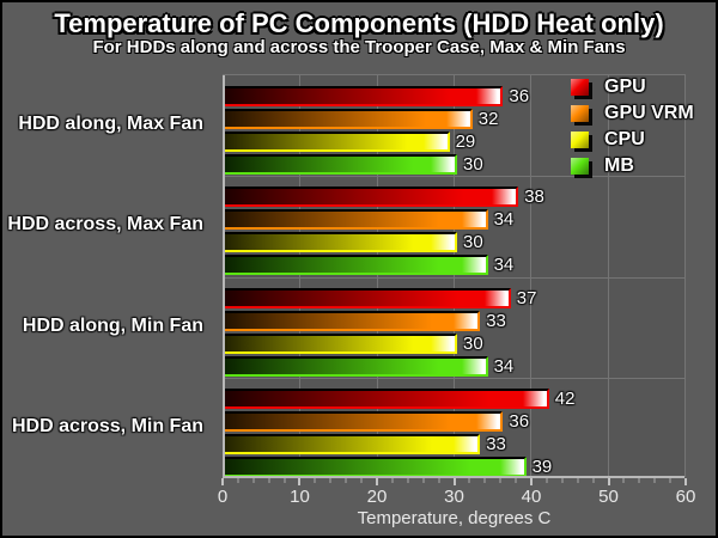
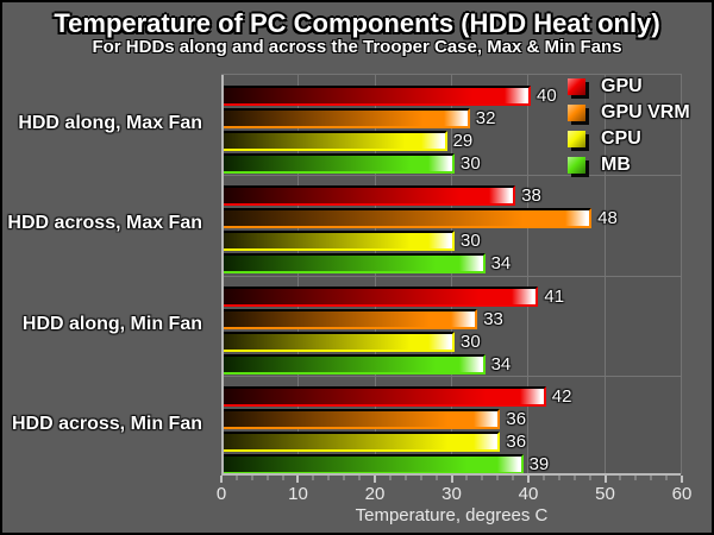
GPU/HDD along, Max Fan: 36 -> 40
GPU VRM/HDD across, Max Fan: 34 -> 48
GPU/HDD along, Min Fan: 37 -> 41
CPU/HDD across, Min Fan: 33 -> 36
